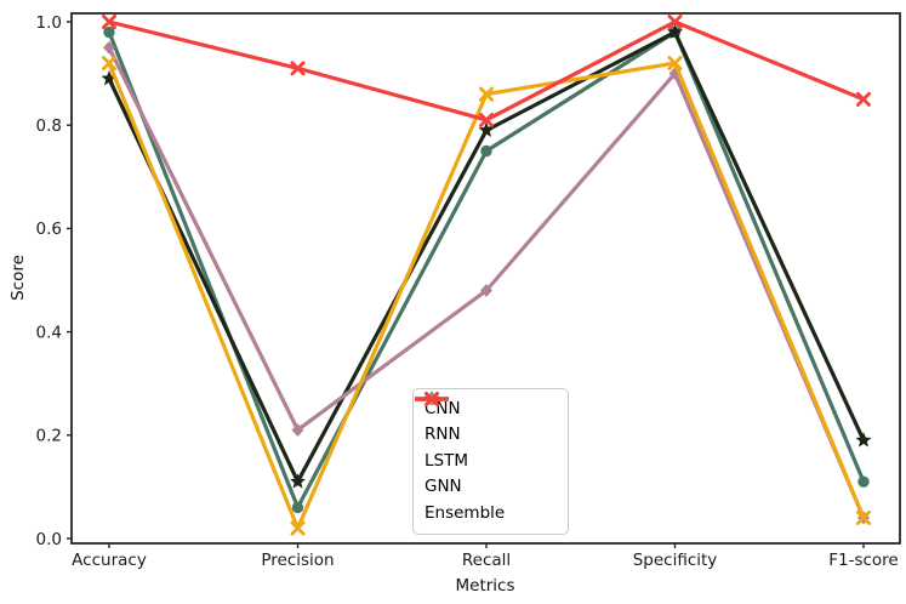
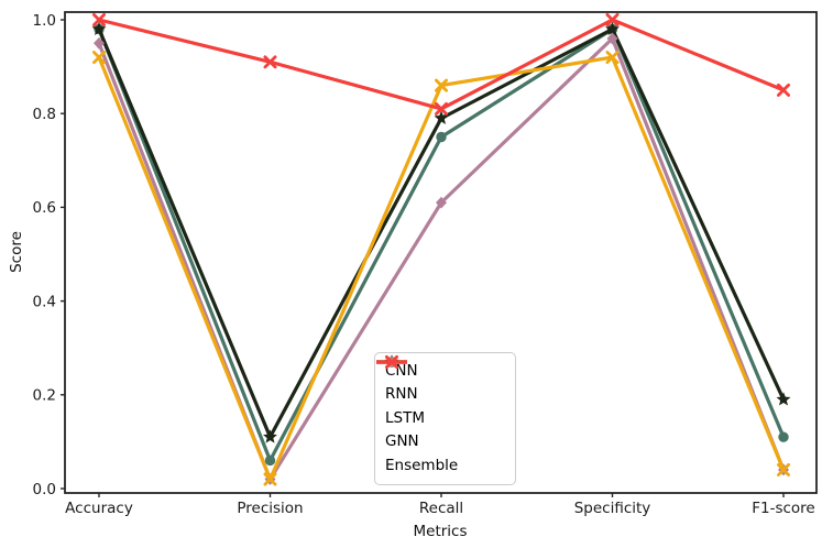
RNN/Accuracy: 0.89 -> 0.98
LSTM/Precision: 0.21 -> 0.02
LSTM/Recall: 0.48 -> 0.61
LSTM/Specificity: 0.90 -> 0.96
